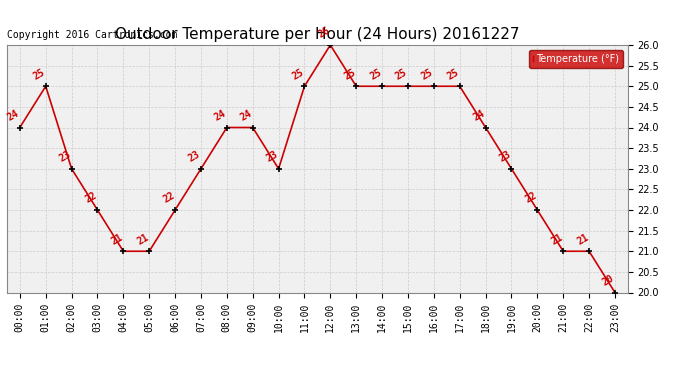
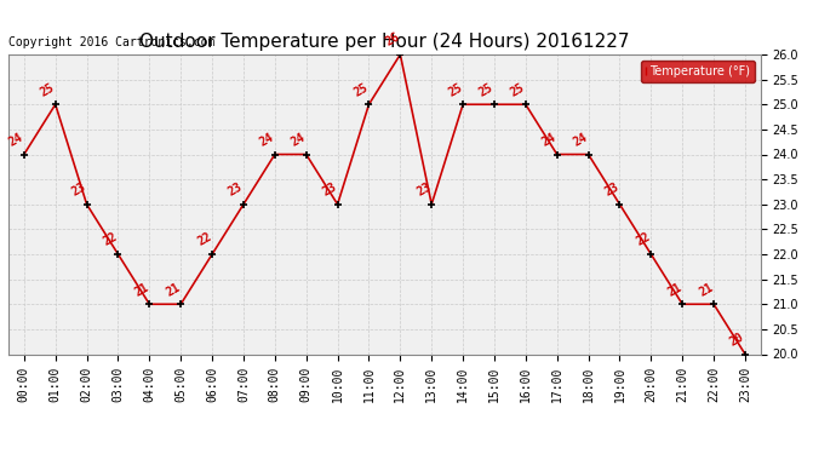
13:00: 25 -> 23
17:00: 25 -> 24
